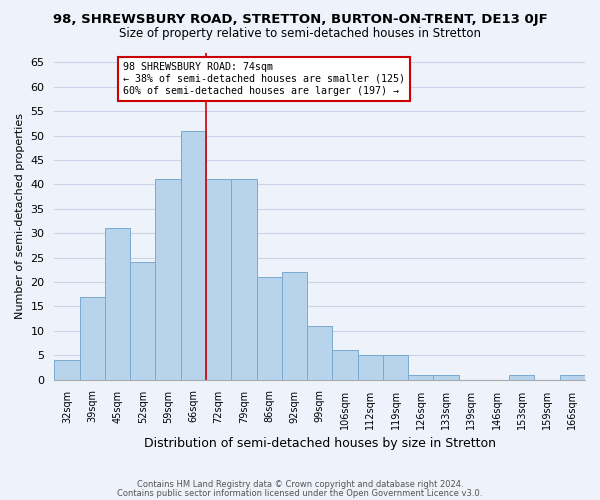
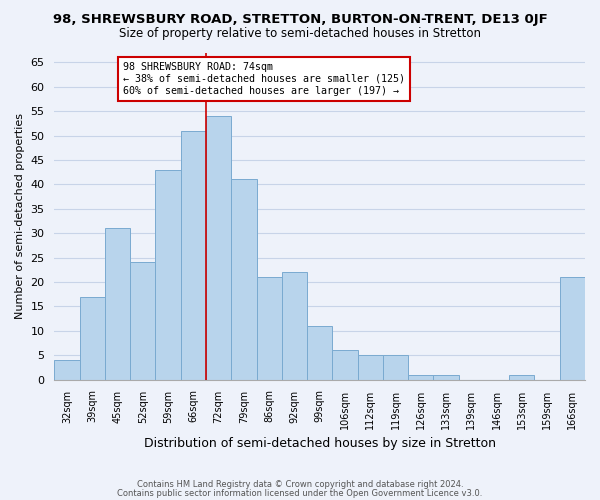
59sqm: 41 -> 43
72sqm: 41 -> 54
166sqm: 1 -> 21
